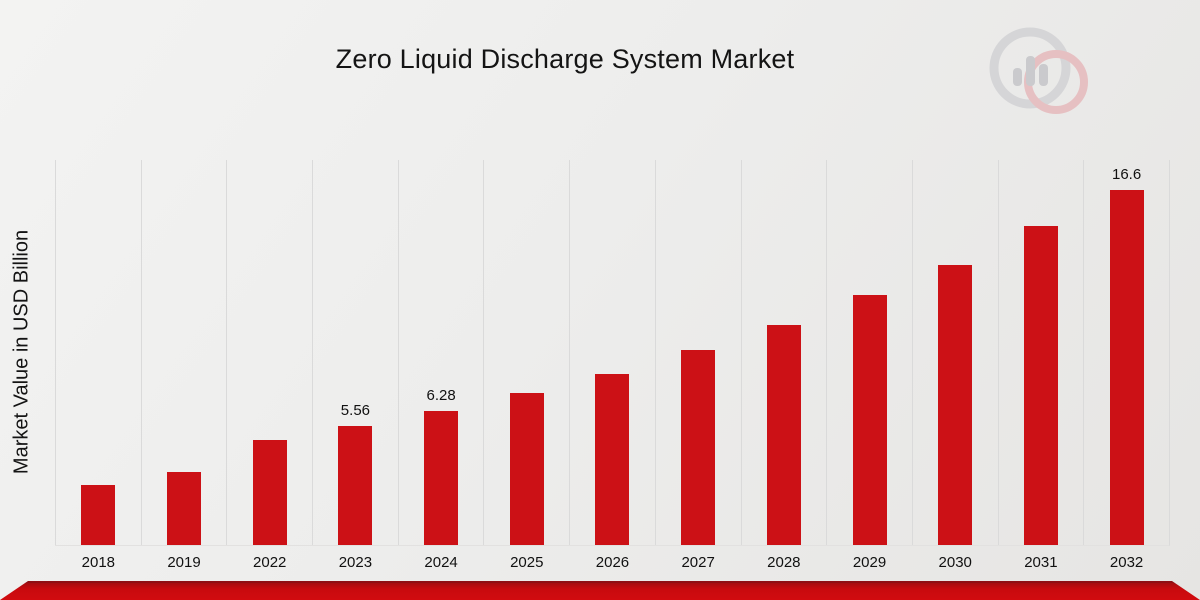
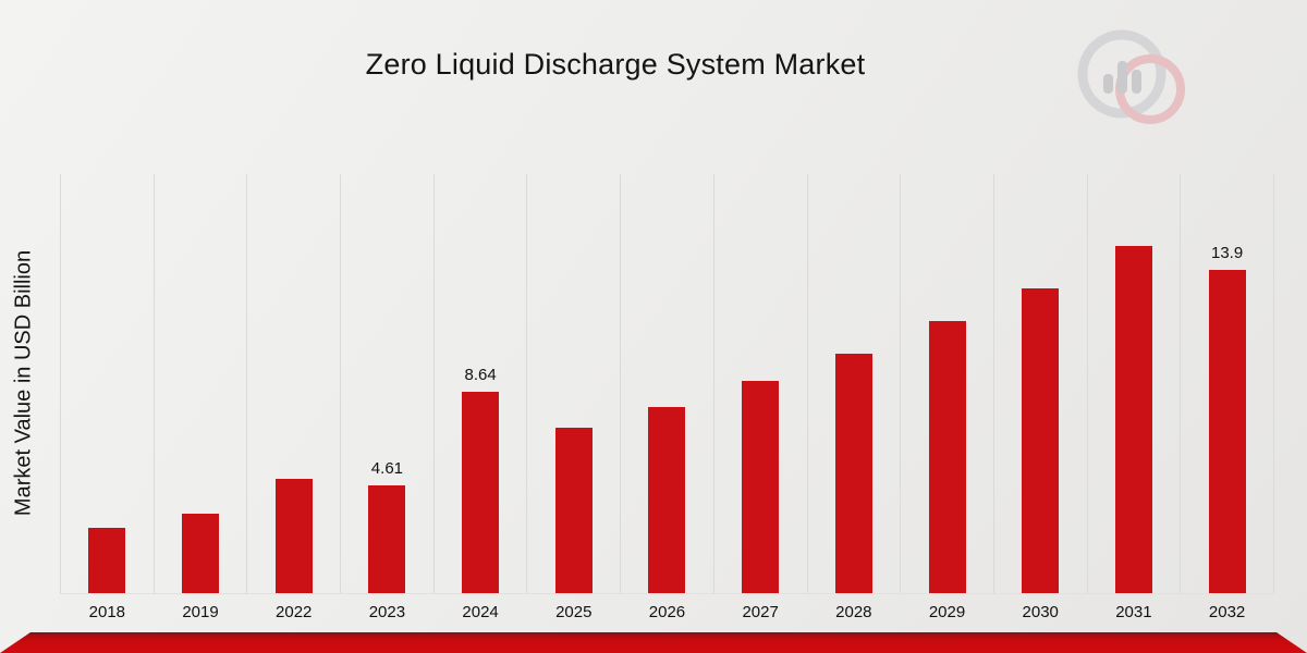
2023: 5.56 -> 4.61
2024: 6.28 -> 8.64
2032: 16.6 -> 13.9
